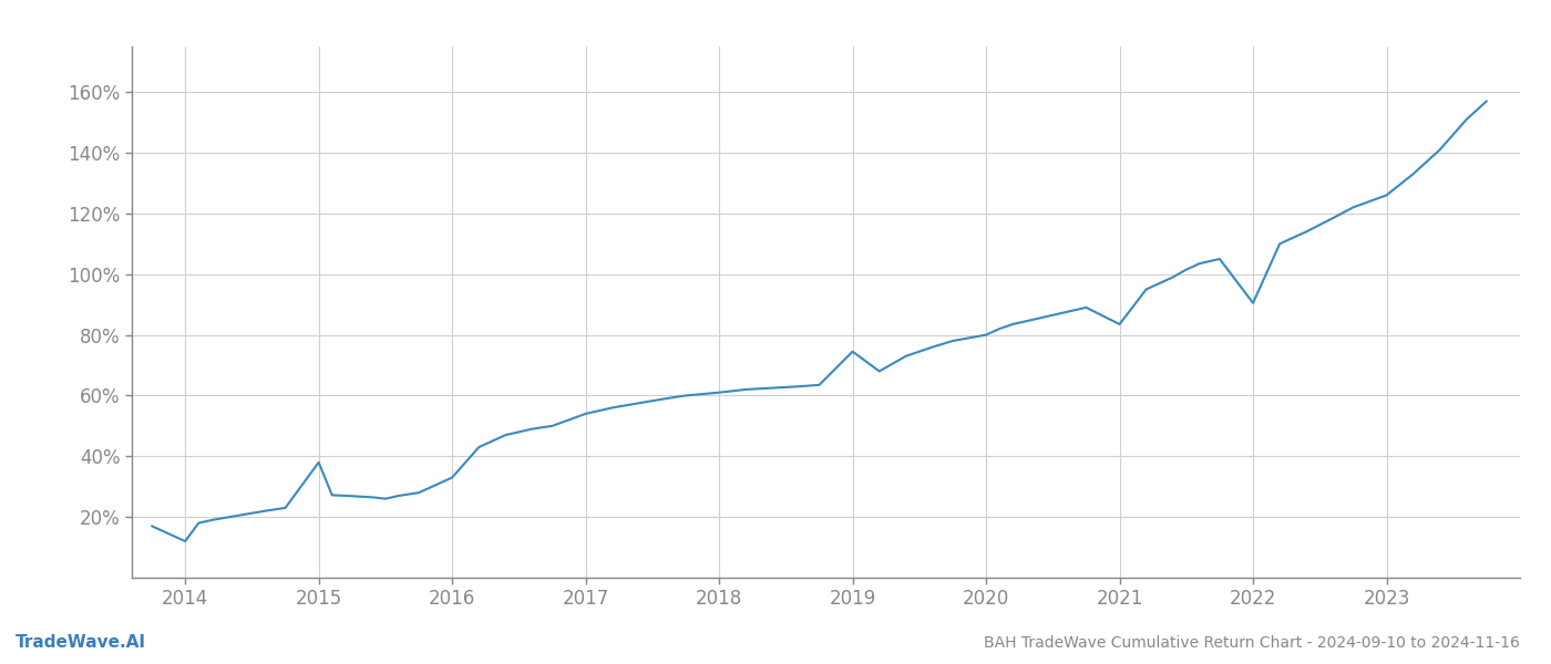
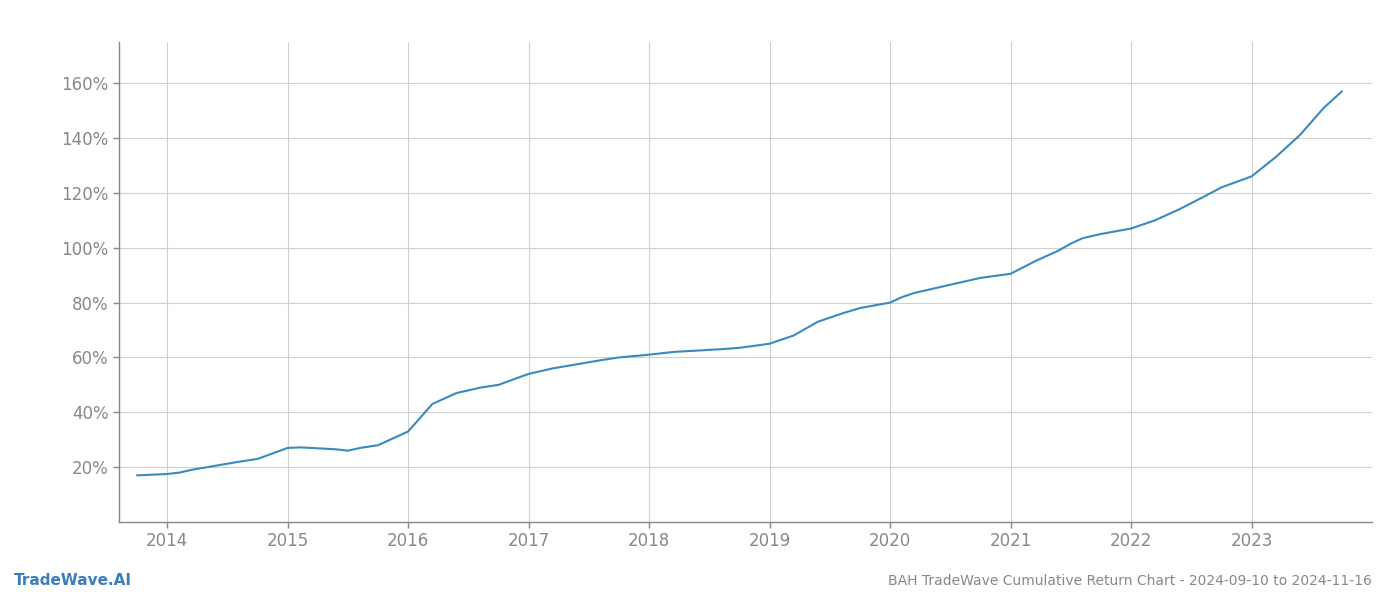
2014: 12.0% -> 17.5%
2015: 38.0% -> 27.0%
2019: 74.5% -> 65.0%
2021: 83.5% -> 90.5%
2022: 90.5% -> 107.0%
